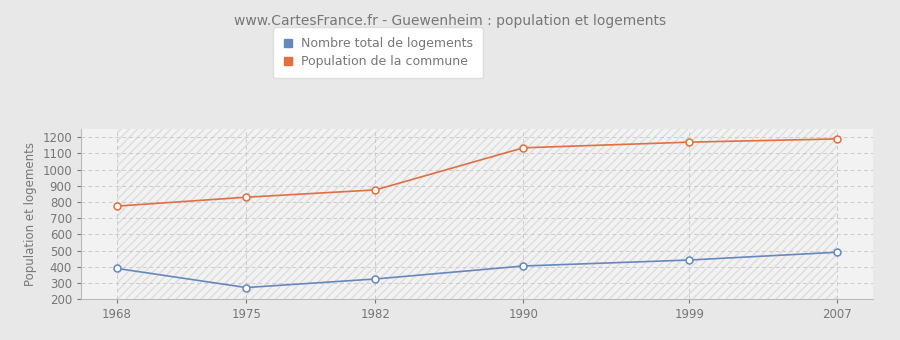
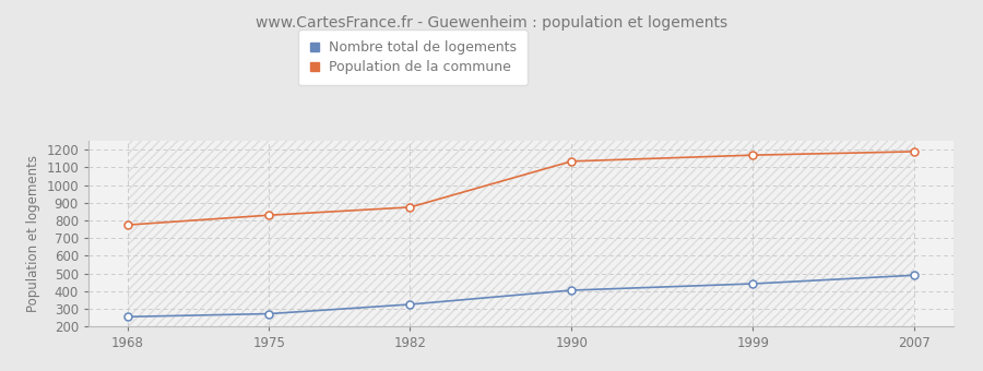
Nombre total de logements/1968: 390 -> 260
